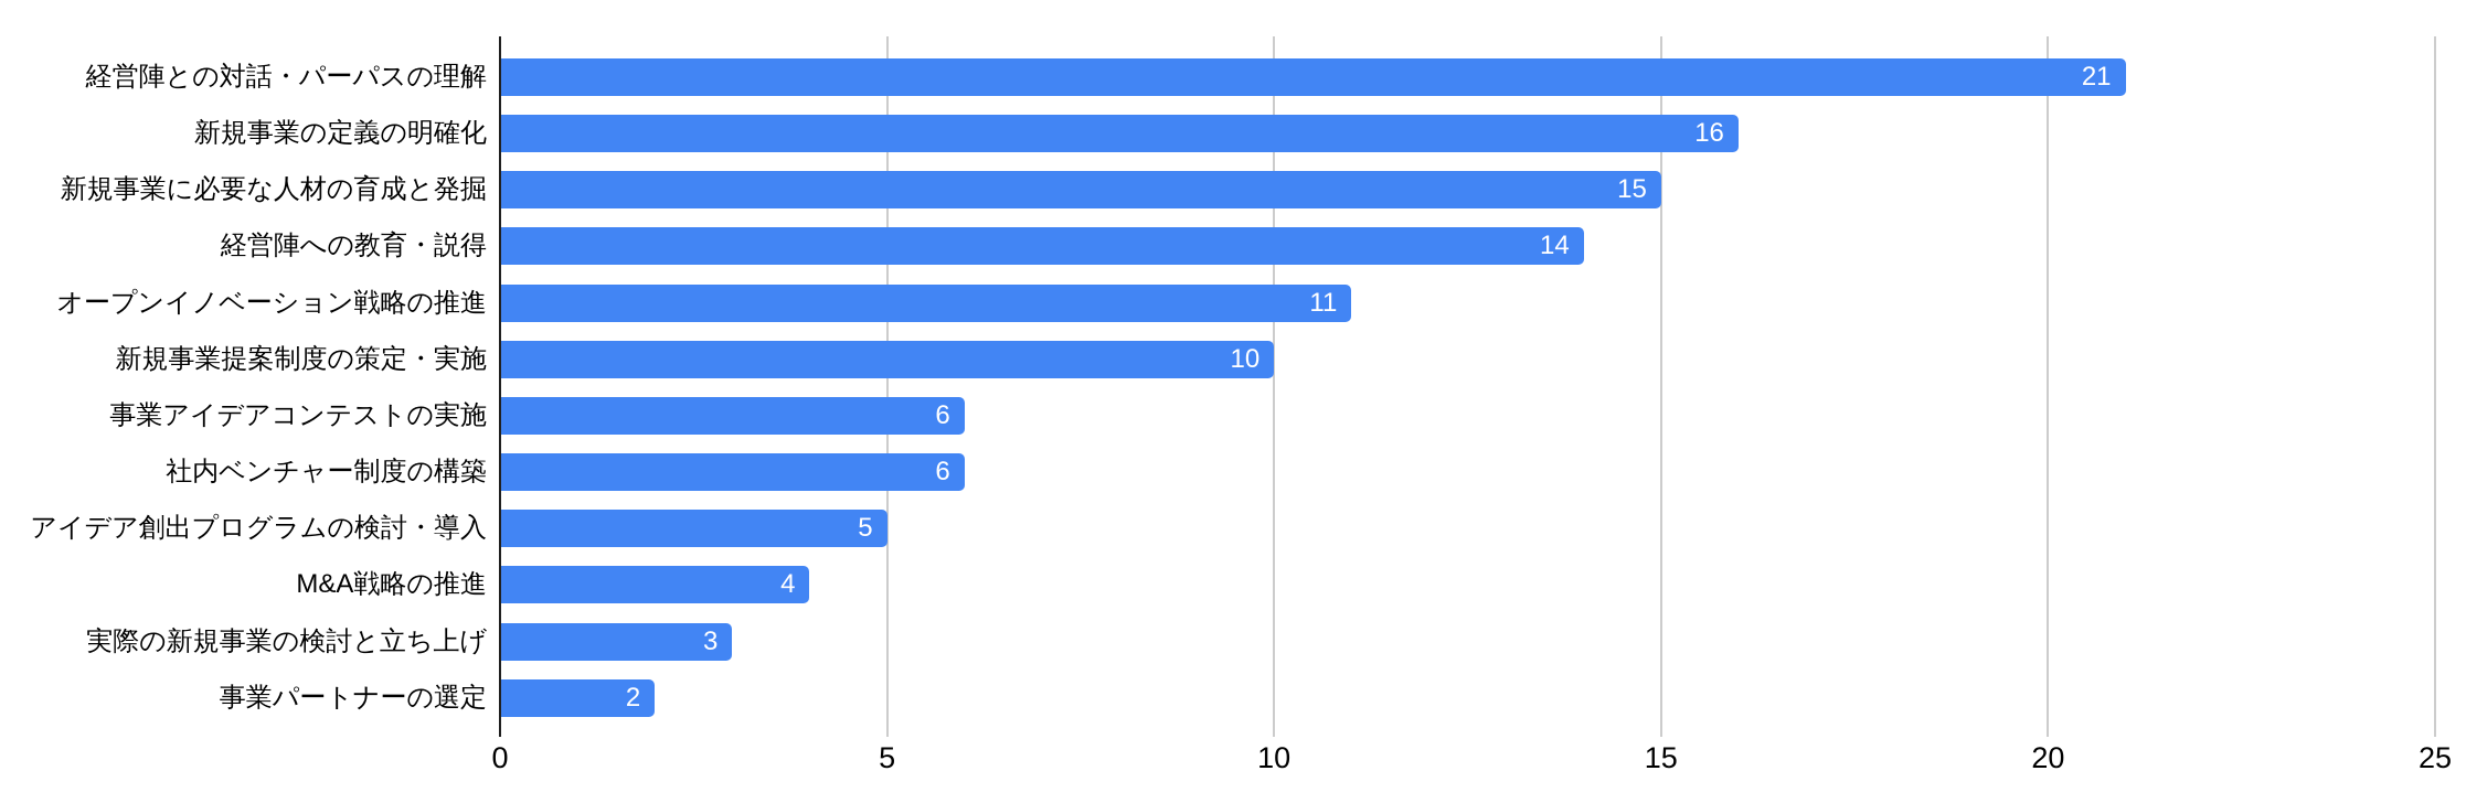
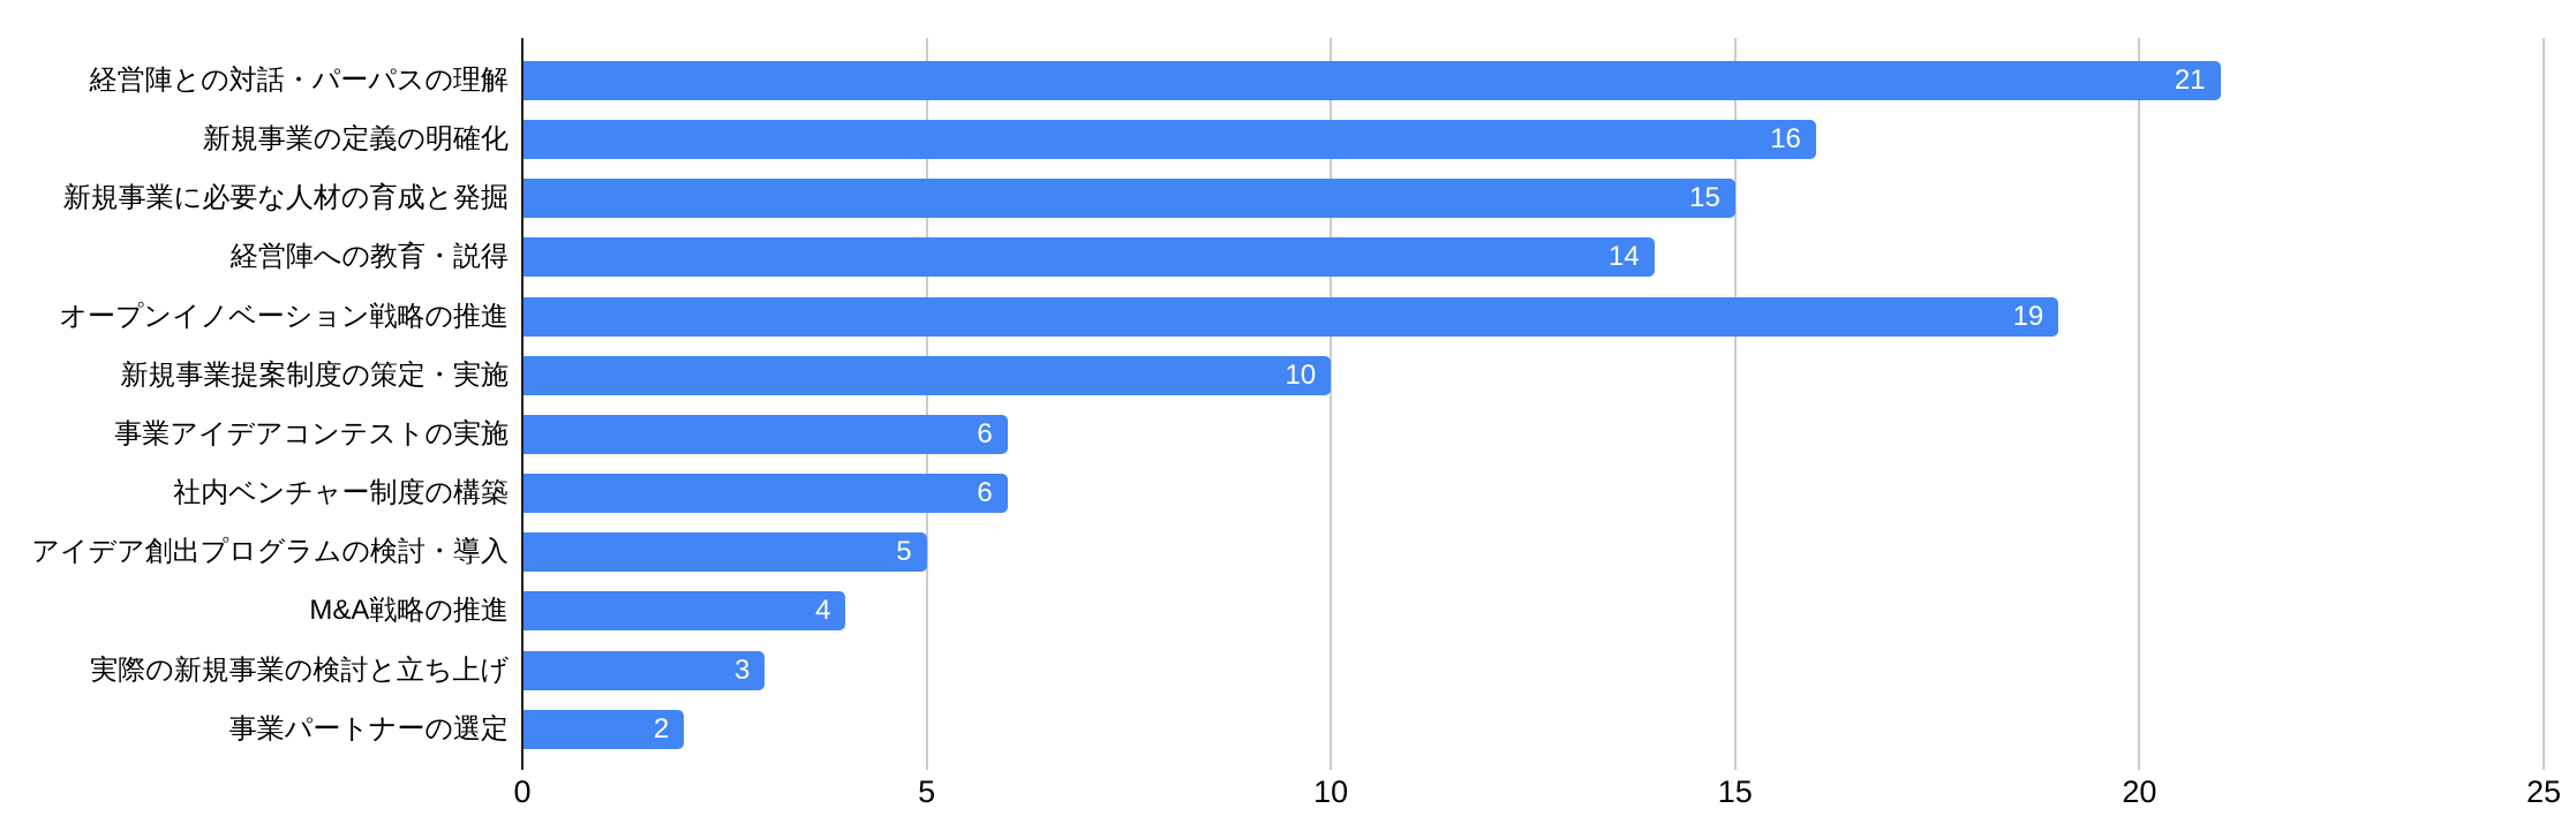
オープンイノベーション戦略の推進: 11 -> 19
